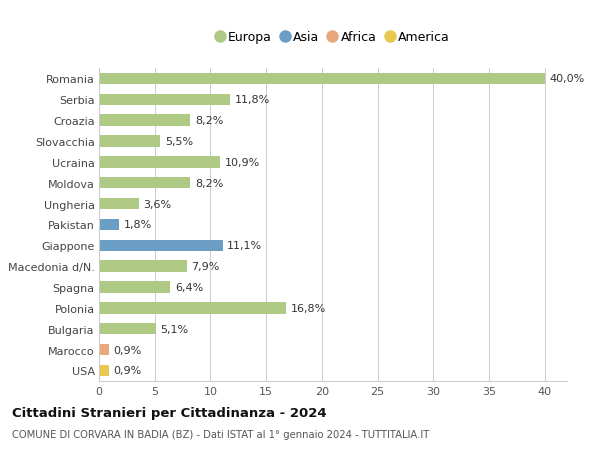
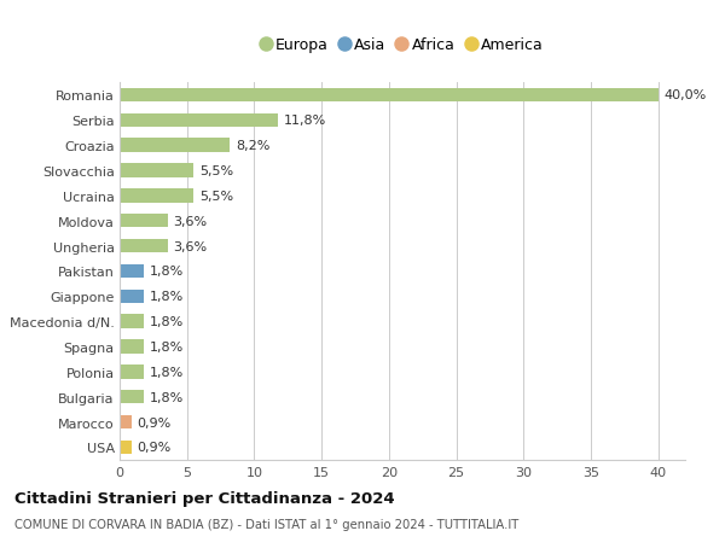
Ucraina: 10,9% -> 5,5%
Moldova: 8,2% -> 3,6%
Giappone: 11,1% -> 1,8%
Macedonia d/N.: 7,9% -> 1,8%
Spagna: 6,4% -> 1,8%
Polonia: 16,8% -> 1,8%
Bulgaria: 5,1% -> 1,8%
